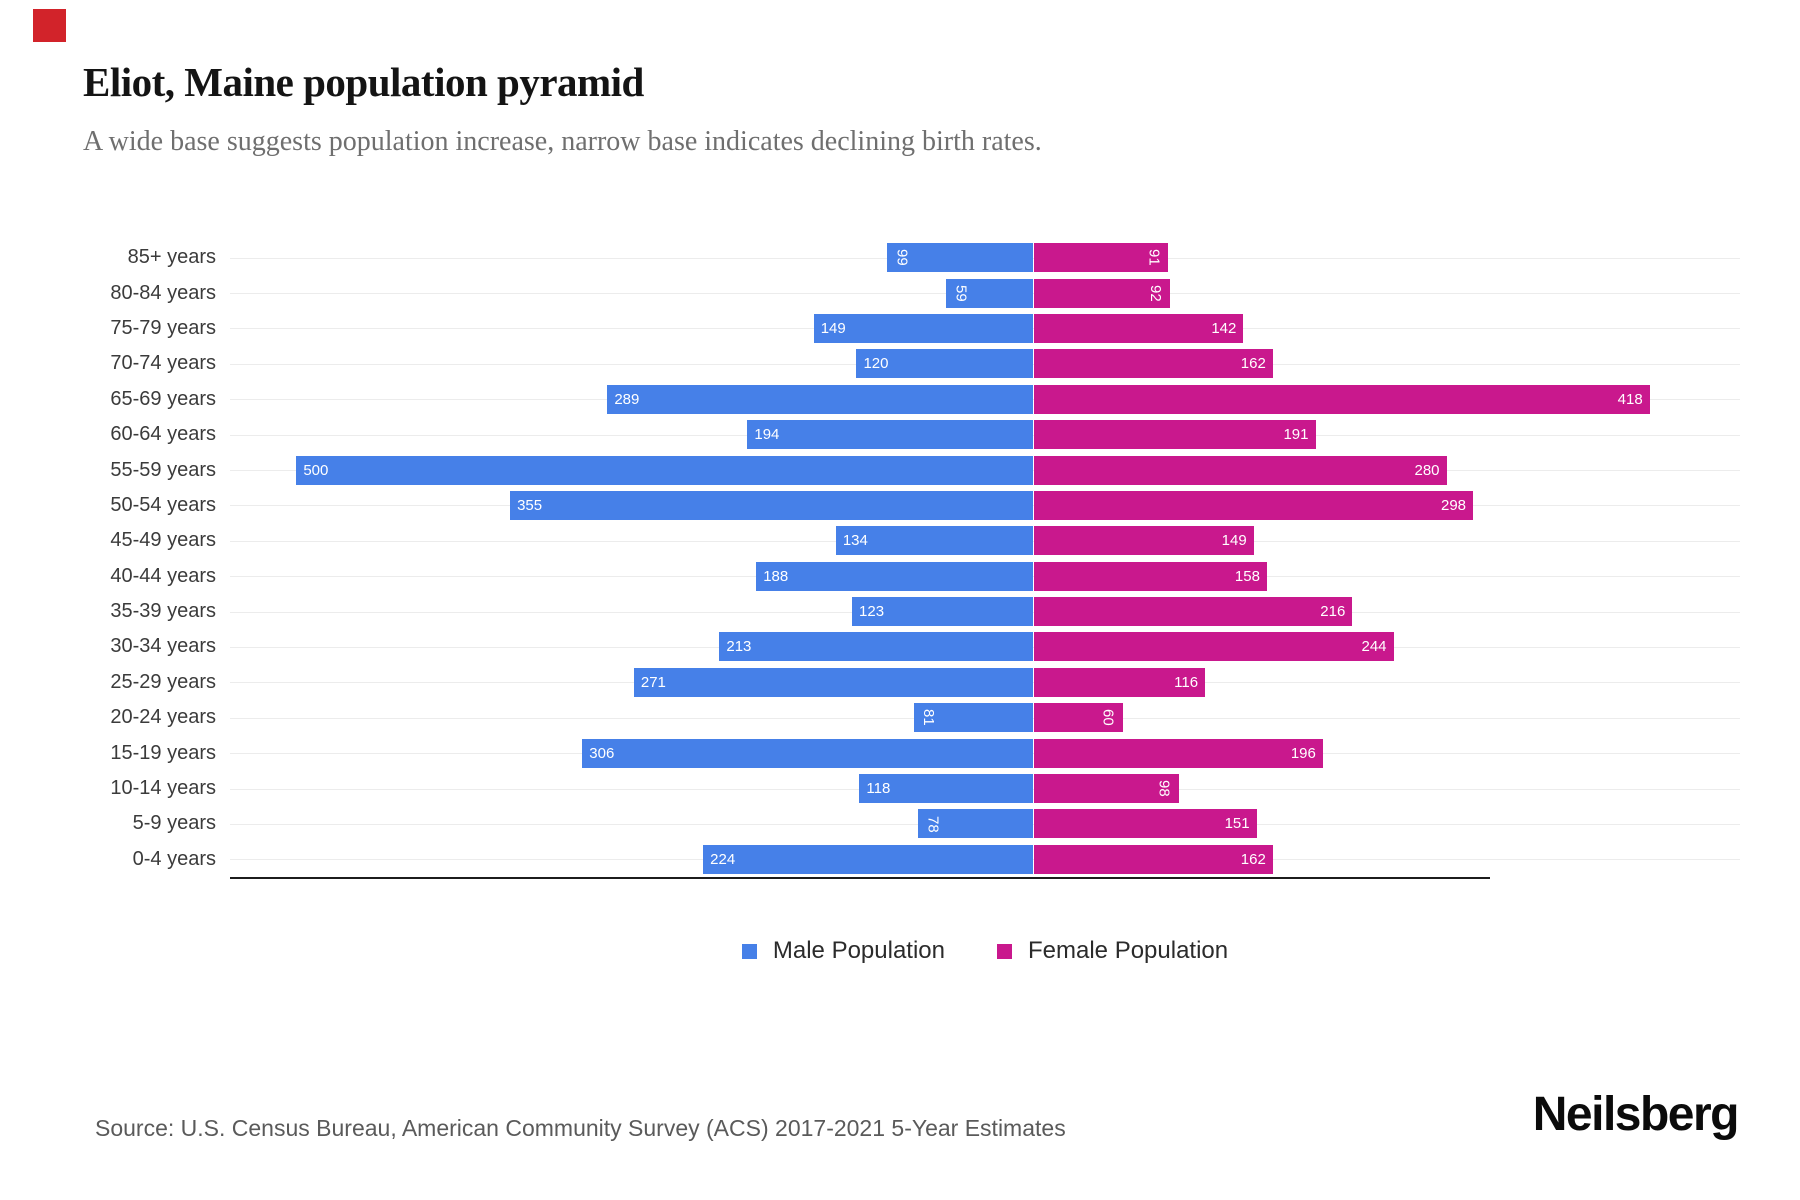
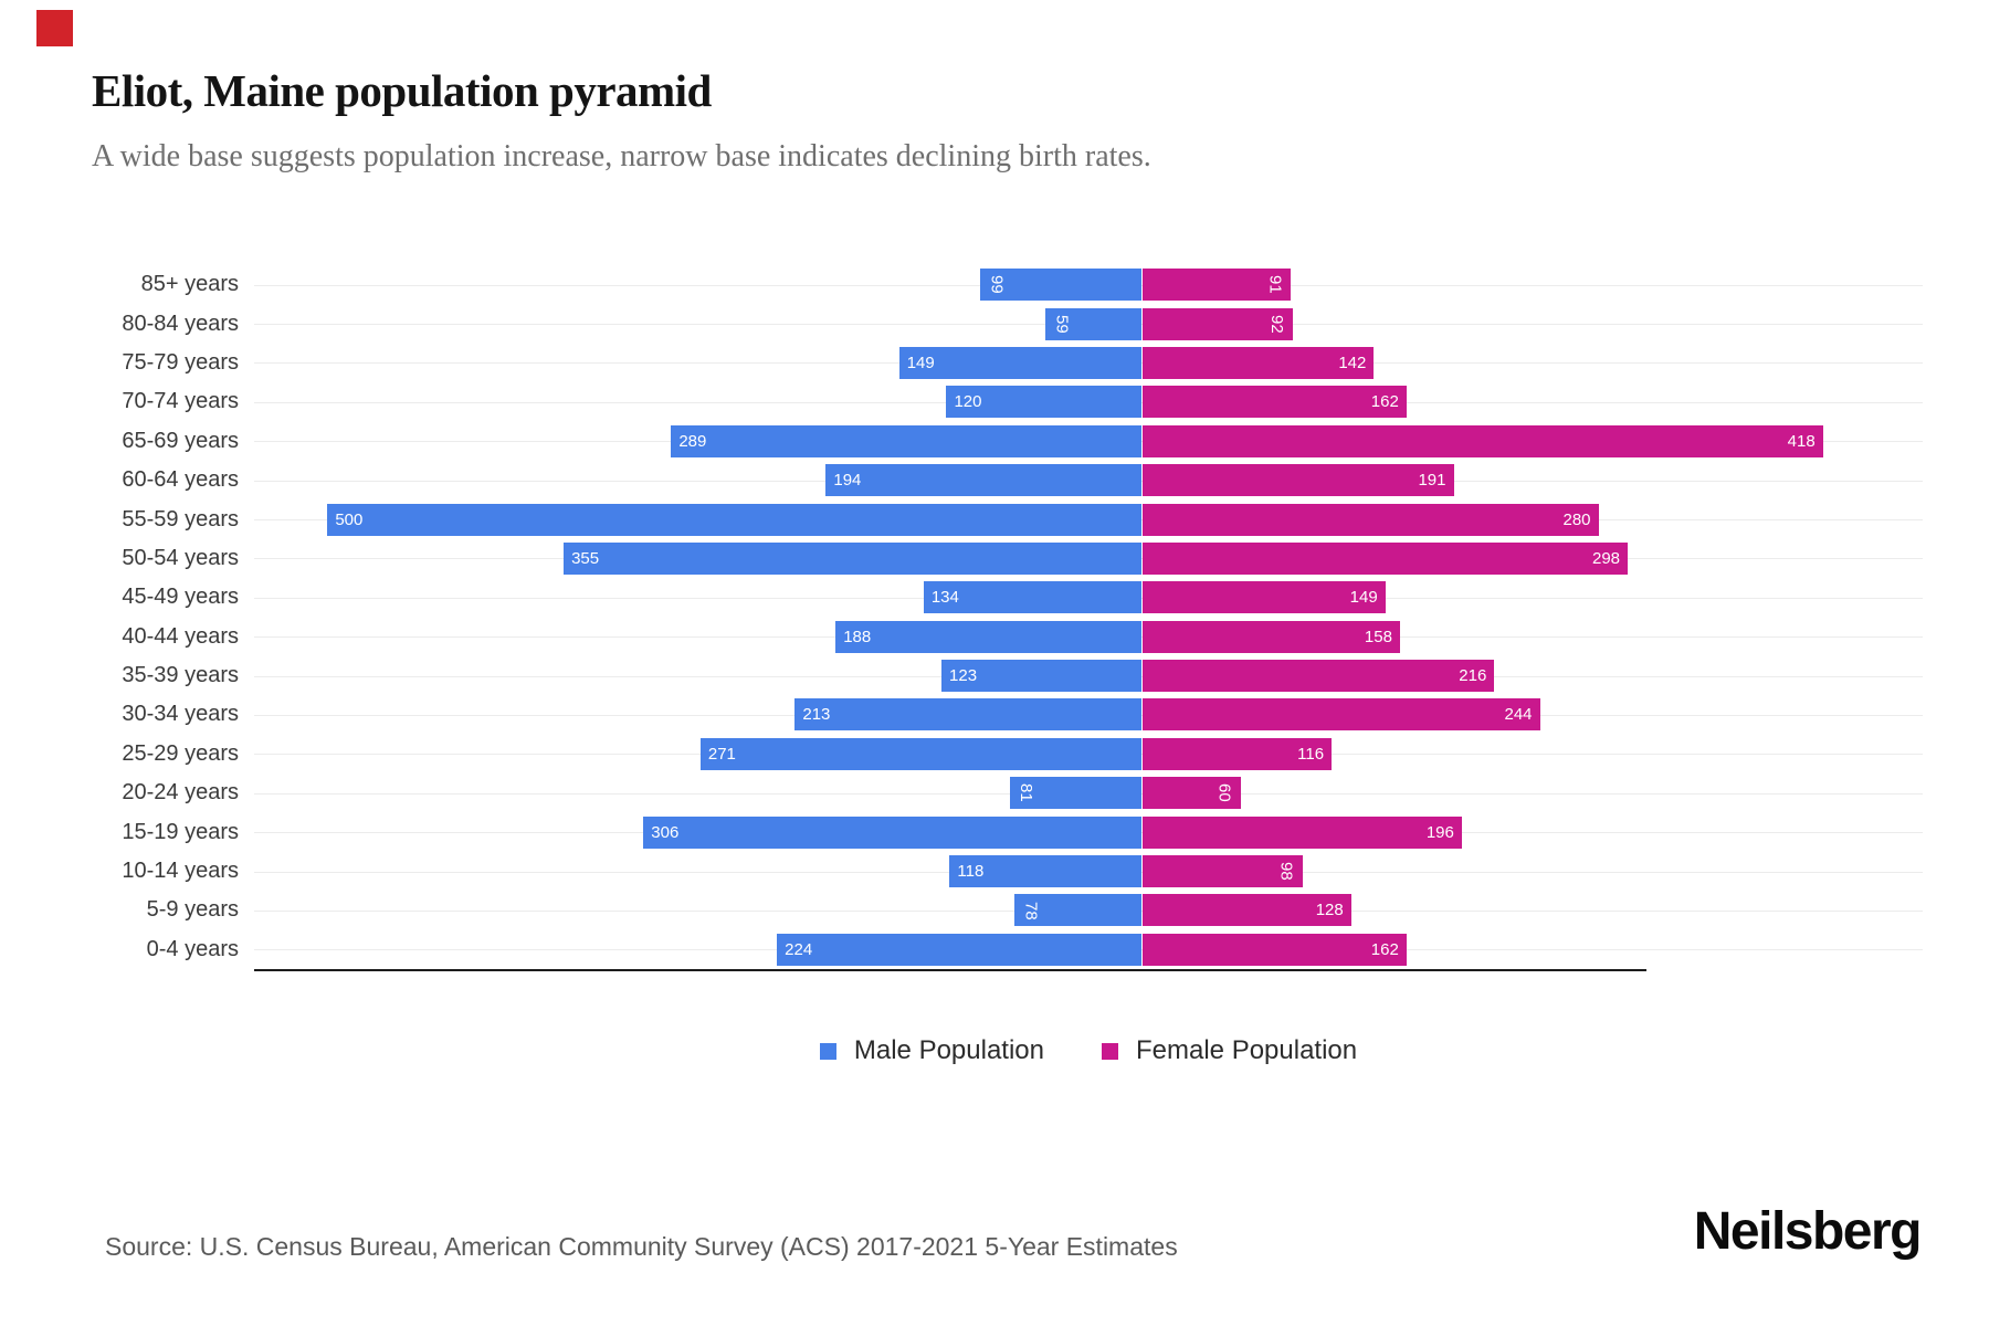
Female Population/5-9 years: 151 -> 128
